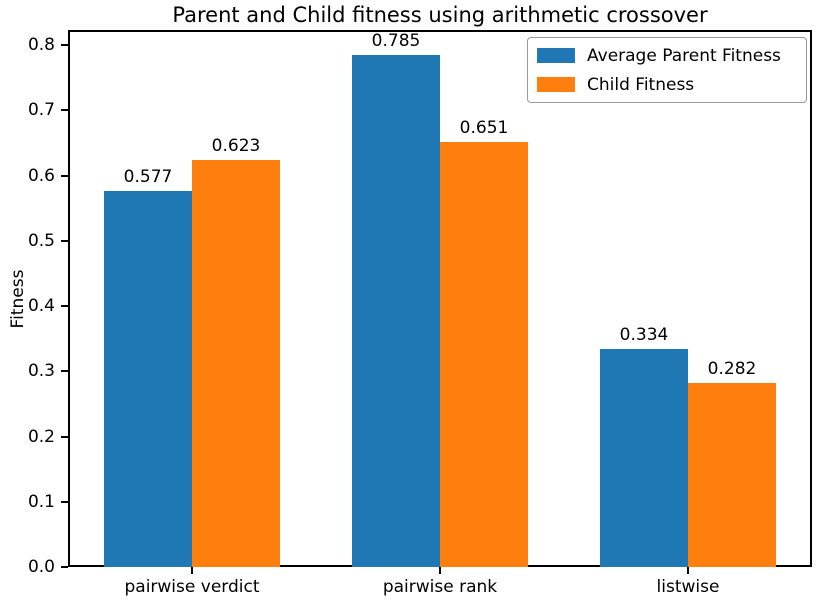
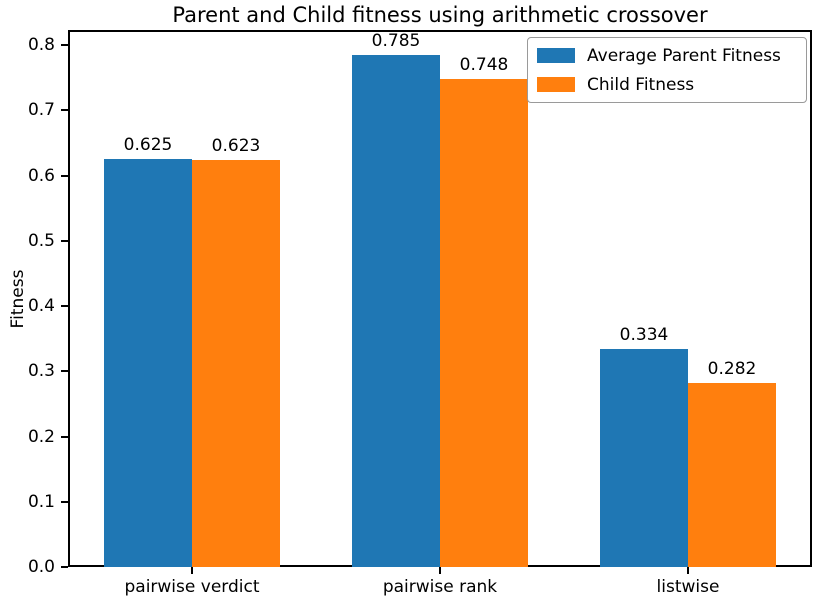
Average Parent Fitness/pairwise verdict: 0.577 -> 0.625
Child Fitness/pairwise rank: 0.651 -> 0.748
